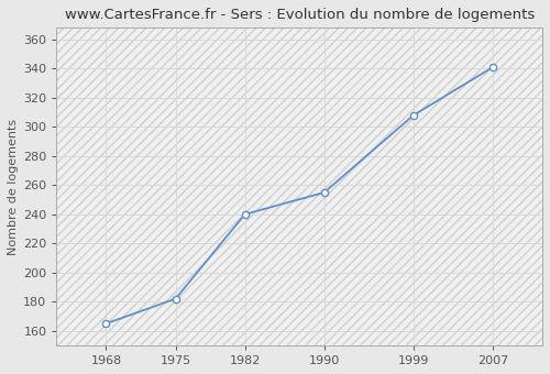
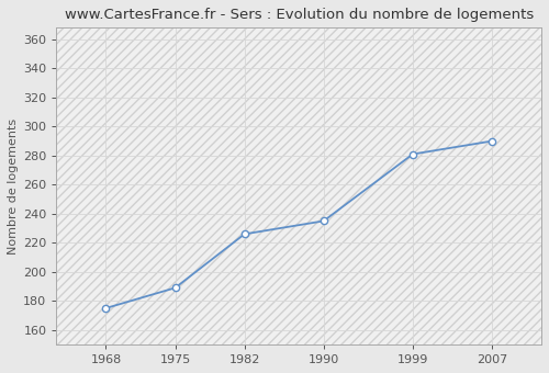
1968: 165 -> 175
1975: 182 -> 189
1982: 240 -> 226
1990: 255 -> 235
1999: 308 -> 281
2007: 341 -> 290
